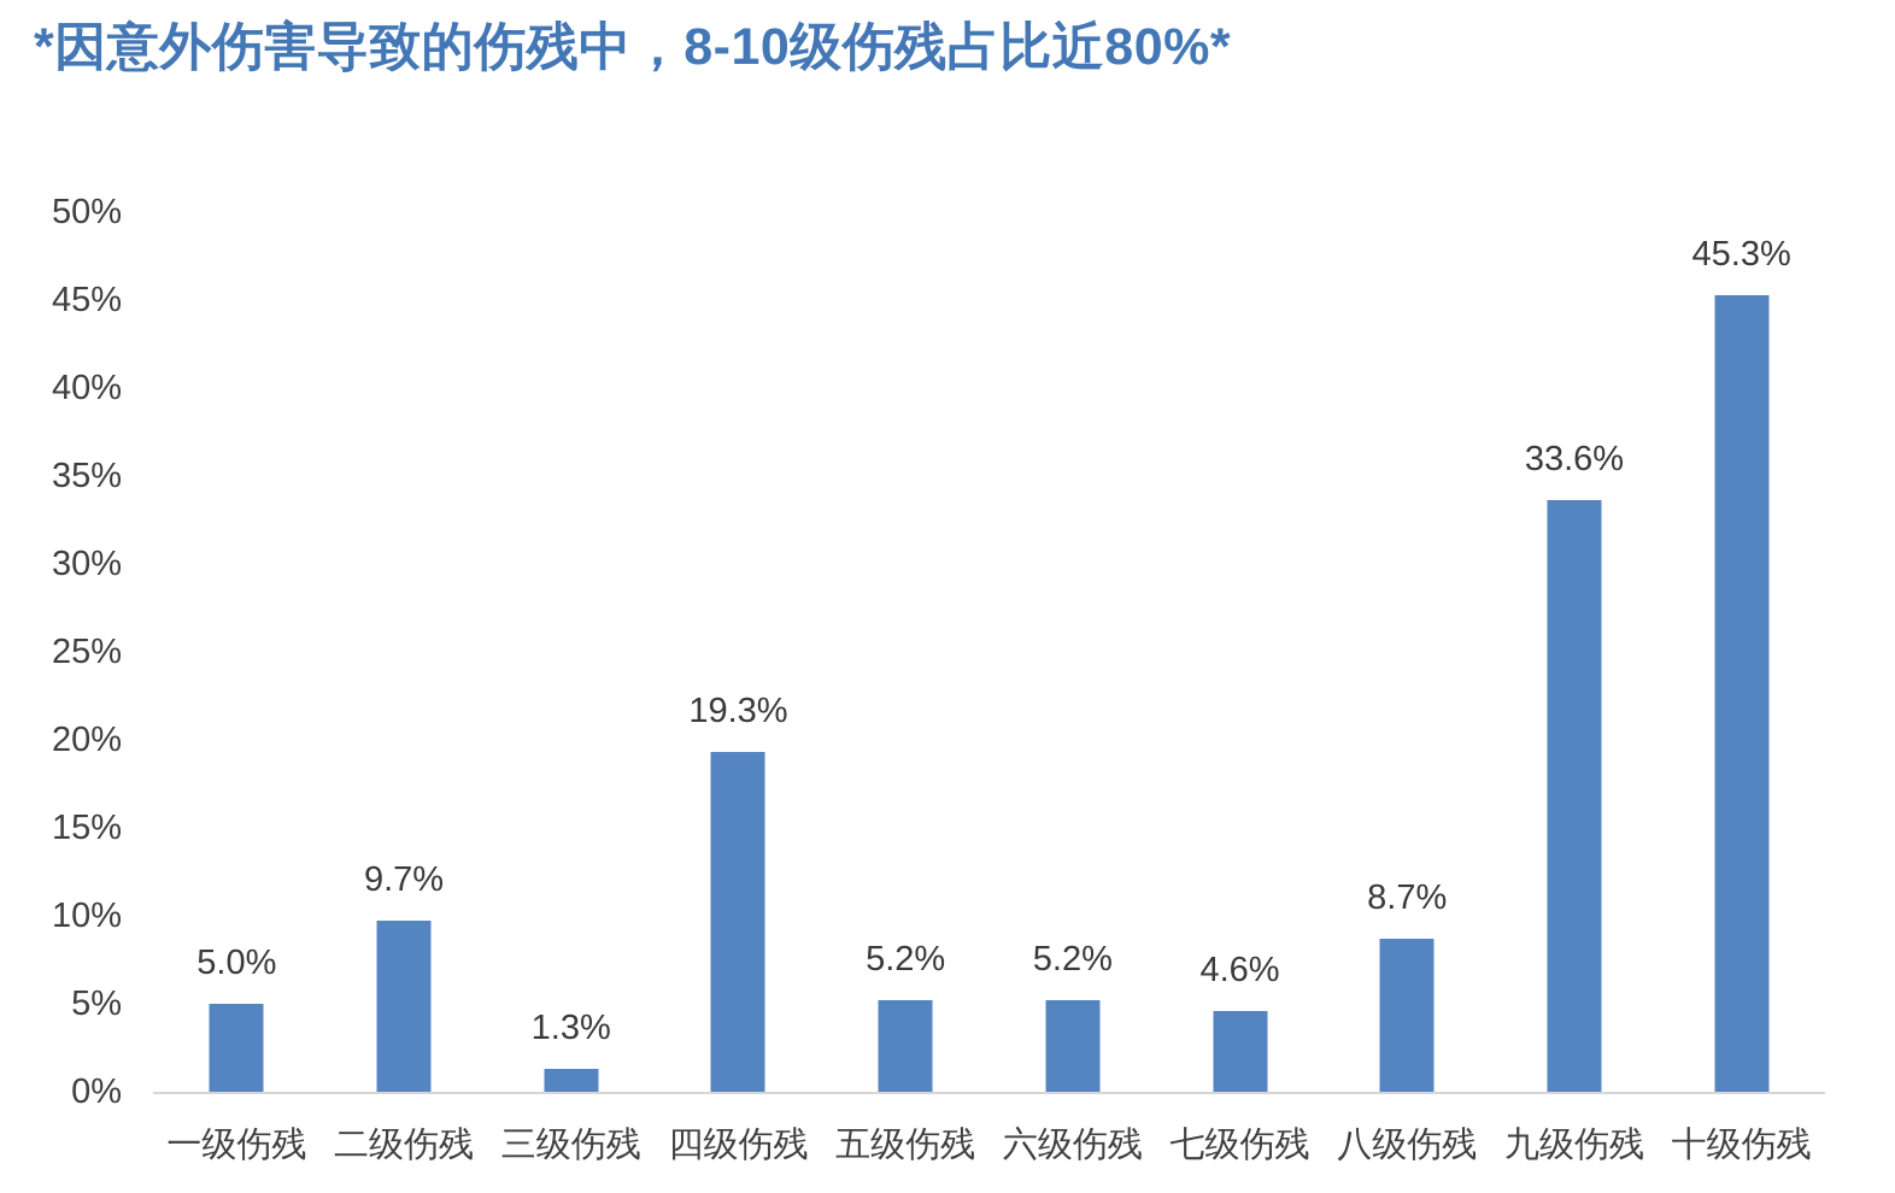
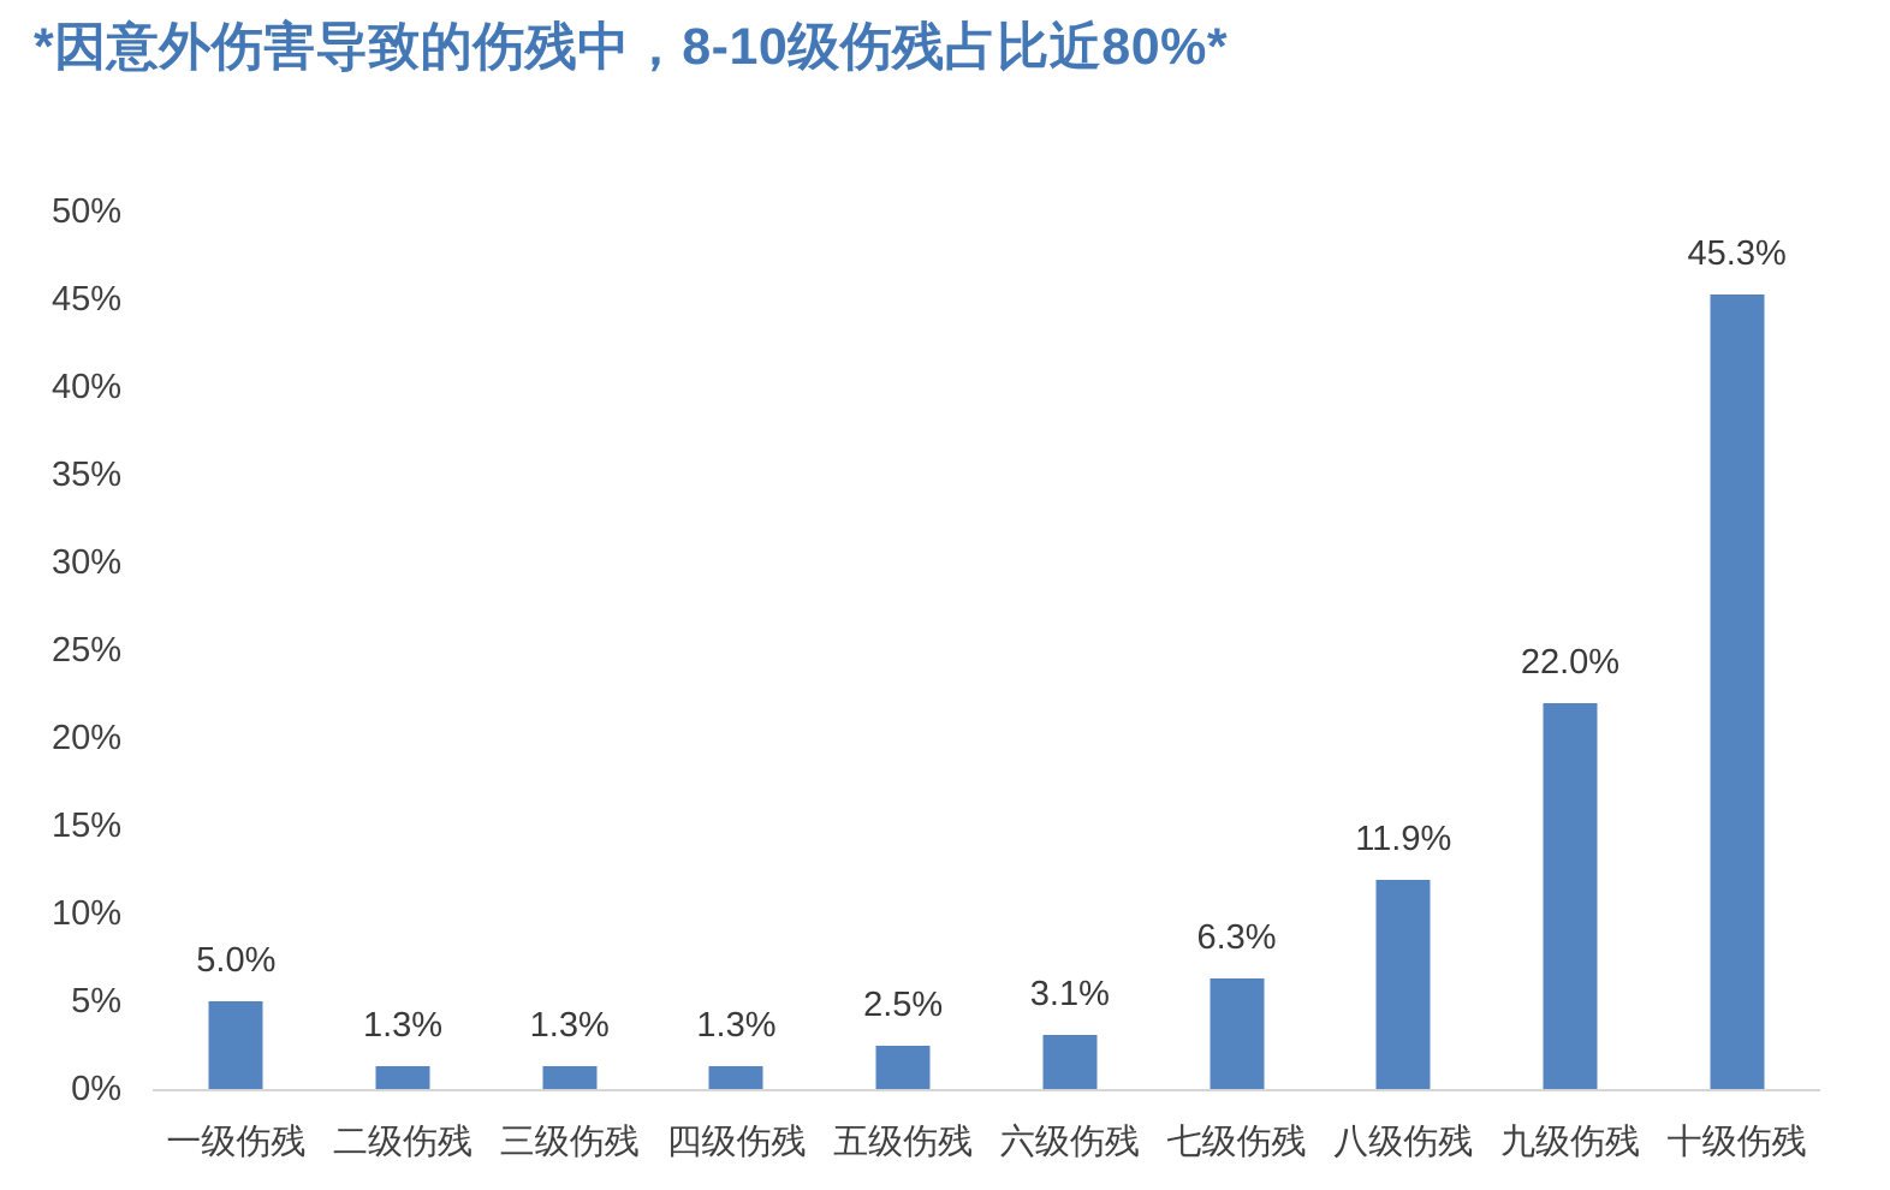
二级伤残: 9.7% -> 1.3%
四级伤残: 19.3% -> 1.3%
五级伤残: 5.2% -> 2.5%
六级伤残: 5.2% -> 3.1%
七级伤残: 4.6% -> 6.3%
八级伤残: 8.7% -> 11.9%
九级伤残: 33.6% -> 22.0%
